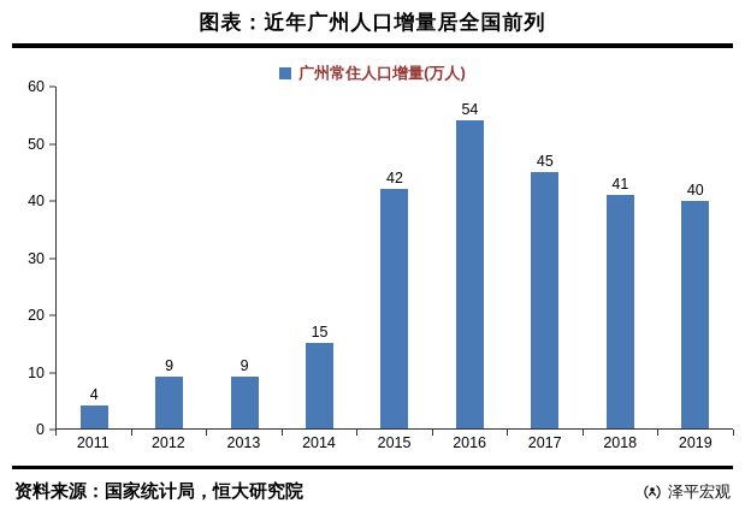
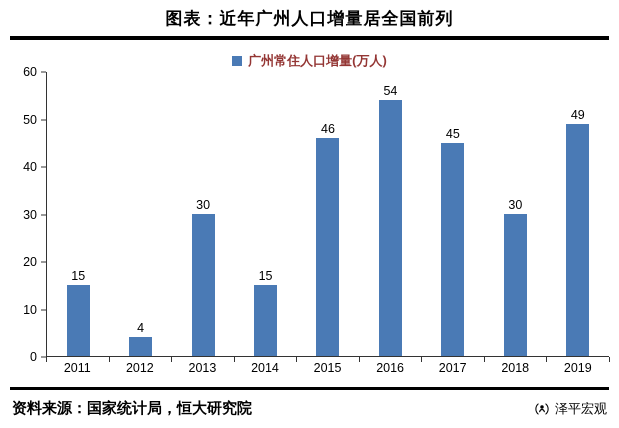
2011: 4 -> 15
2012: 9 -> 4
2013: 9 -> 30
2015: 42 -> 46
2018: 41 -> 30
2019: 40 -> 49
